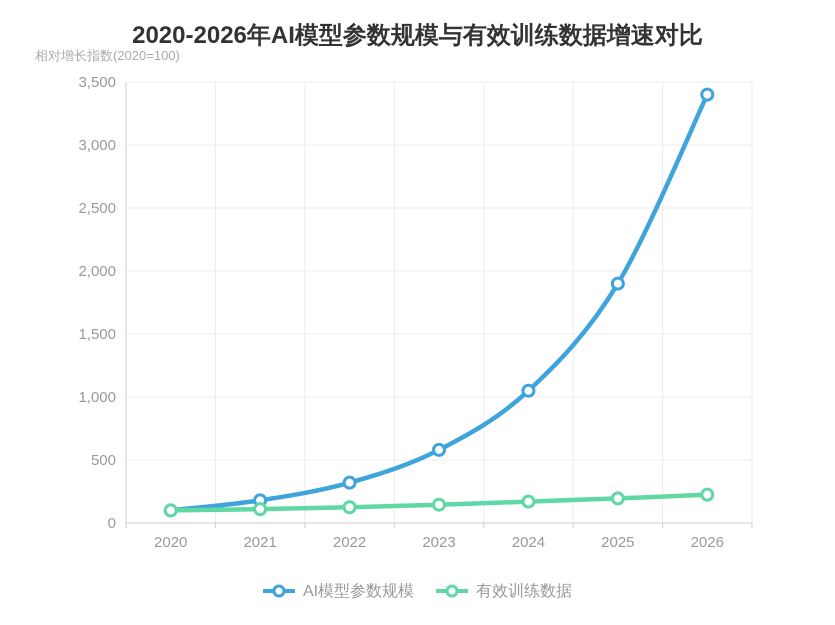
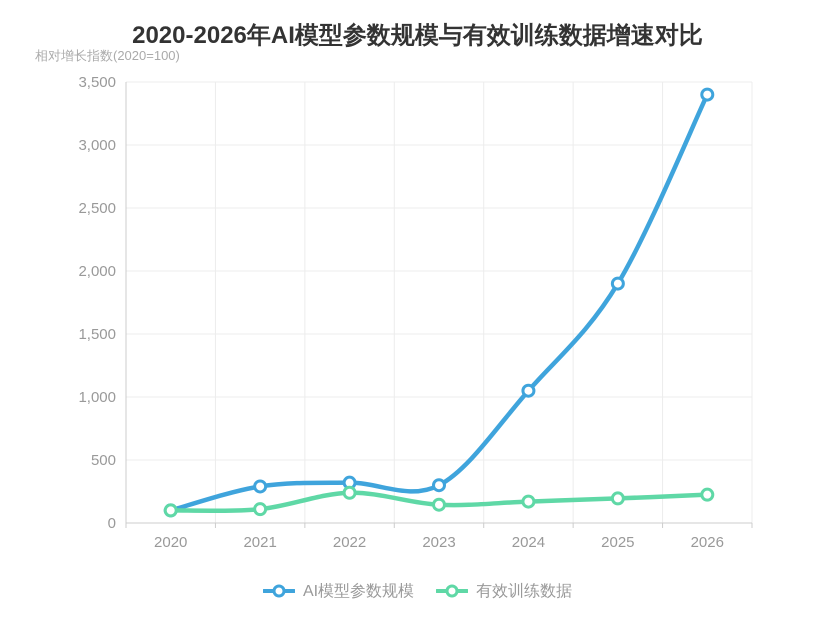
AI模型参数规模/2021: 180 -> 290
有效训练数据/2022: 120 -> 240
AI模型参数规模/2023: 580 -> 300
